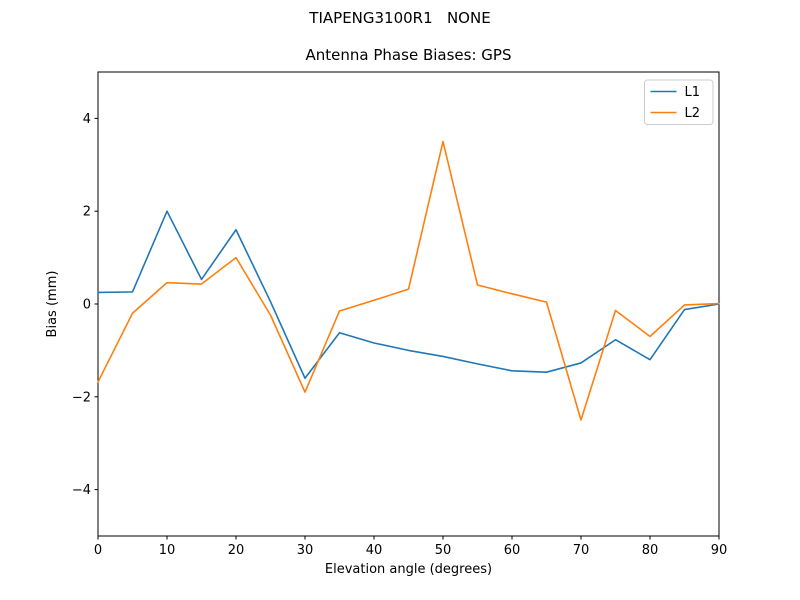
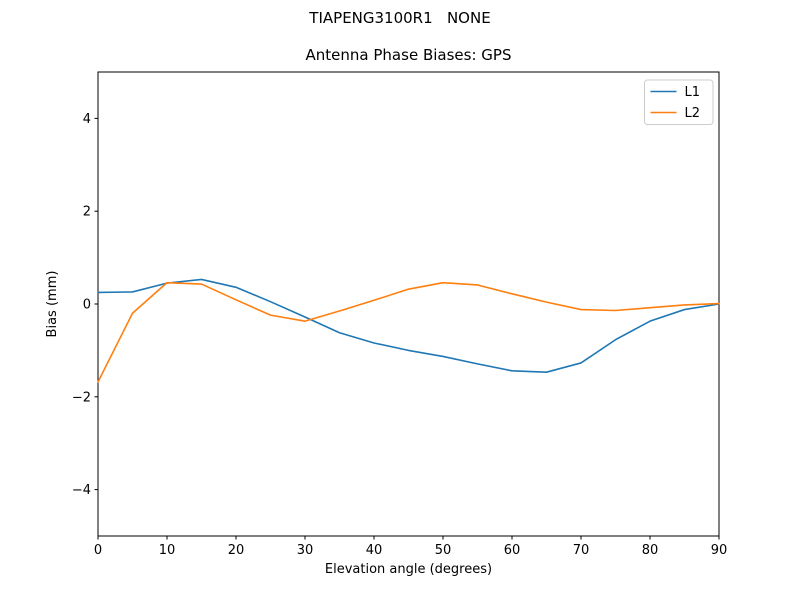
L1/10: 2.0 -> 0.5
L1/20: 1.6 -> 0.4
L2/20: 1.0 -> 0.1
L1/30: -1.6 -> -0.3
L2/30: -1.9 -> -0.4
L2/50: 3.5 -> 0.5
L2/70: -2.5 -> -0.1
L1/80: -1.2 -> -0.4
L2/80: -0.7 -> -0.1
